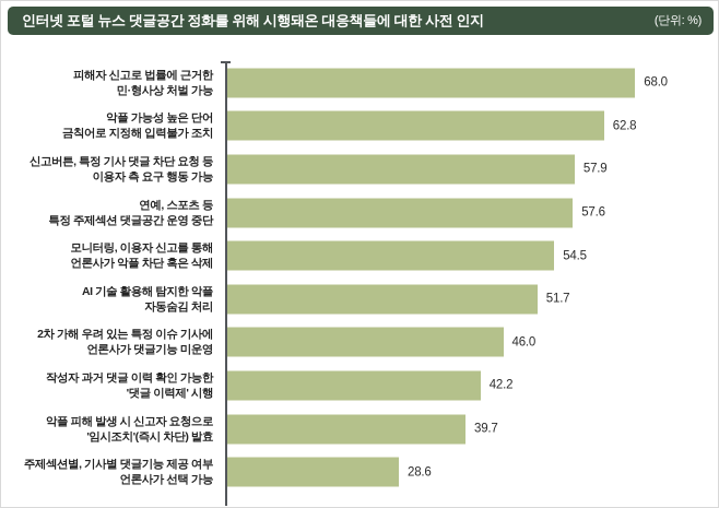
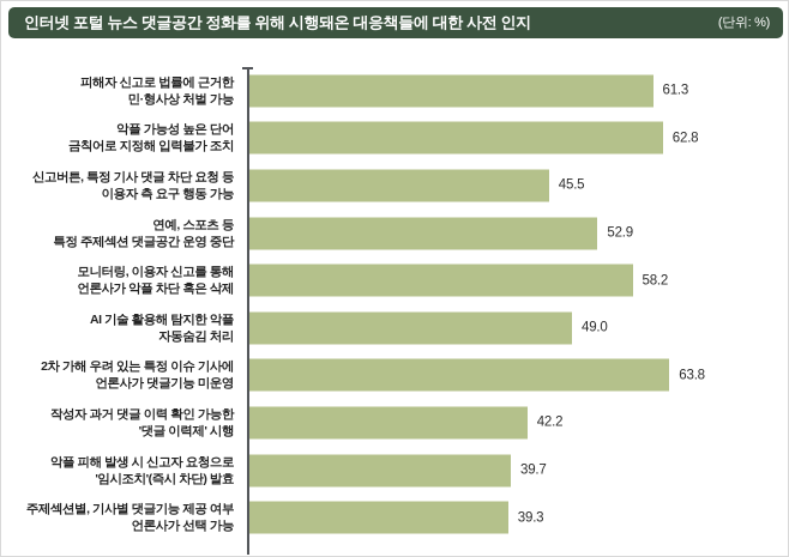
피해자 신고로 법률에 근거한 민·형사상 처벌 가능: 68.0 -> 61.3
신고버튼, 특정 기사 댓글 차단 요청 등 이용자 측 요구 행동 가능: 57.9 -> 45.5
연예, 스포츠 등 특정 주제섹션 댓글공간 운영 중단: 57.6 -> 52.9
모니터링, 이용자 신고를 통해 언론사가 악플 차단 혹은 삭제: 54.5 -> 58.2
AI 기술 활용해 탐지한 악플 자동숨김 처리: 51.7 -> 49.0
2차 가해 우려 있는 특정 이슈 기사에 언론사가 댓글기능 미운영: 46.0 -> 63.8
주제섹션별, 기사별 댓글기능 제공 여부 언론사가 선택 가능: 28.6 -> 39.3
